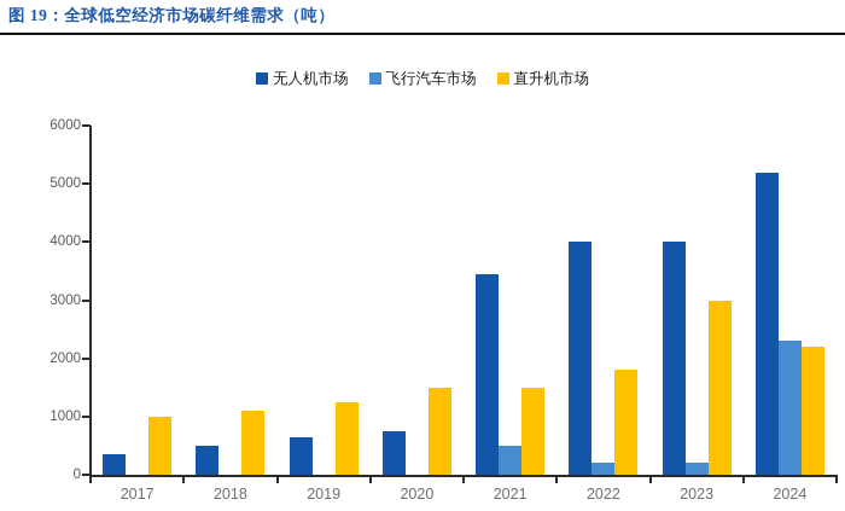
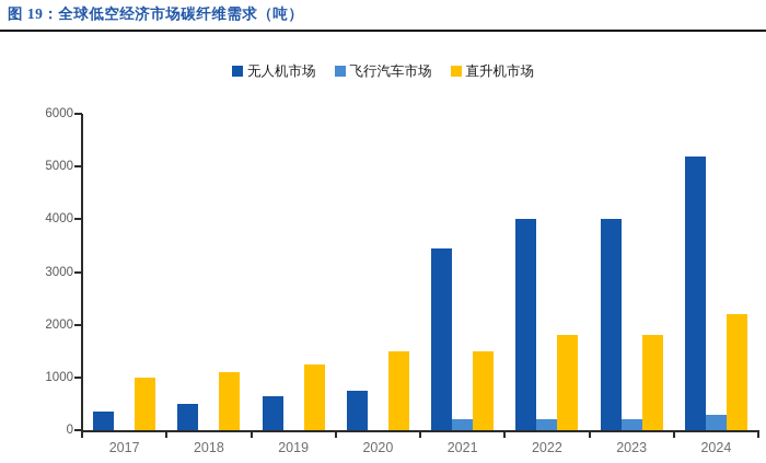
飞行汽车市场/2021: 500 -> 200
直升机市场/2023: 3000 -> 1800
飞行汽车市场/2024: 2300 -> 300
